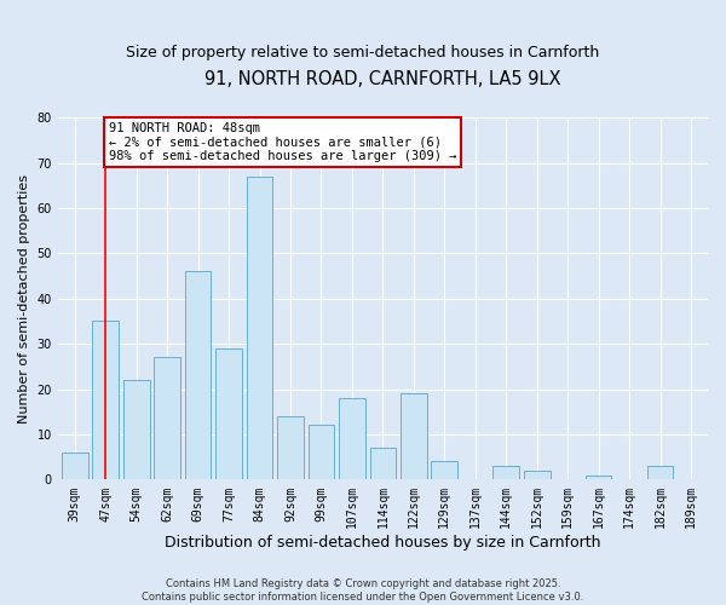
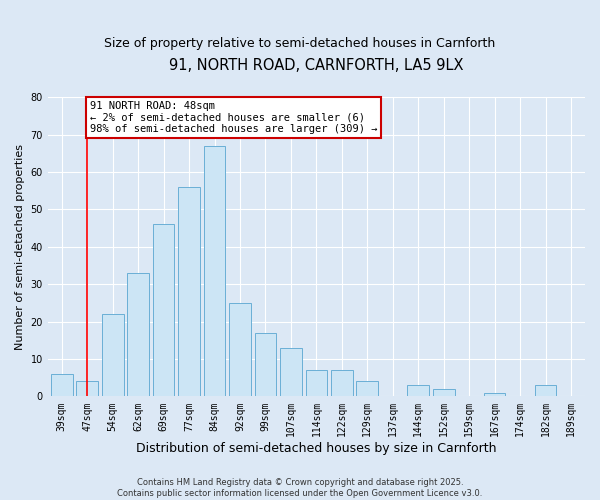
47sqm: 35 -> 4
62sqm: 27 -> 33
77sqm: 29 -> 56
92sqm: 14 -> 25
99sqm: 12 -> 17
107sqm: 18 -> 13
122sqm: 19 -> 7
